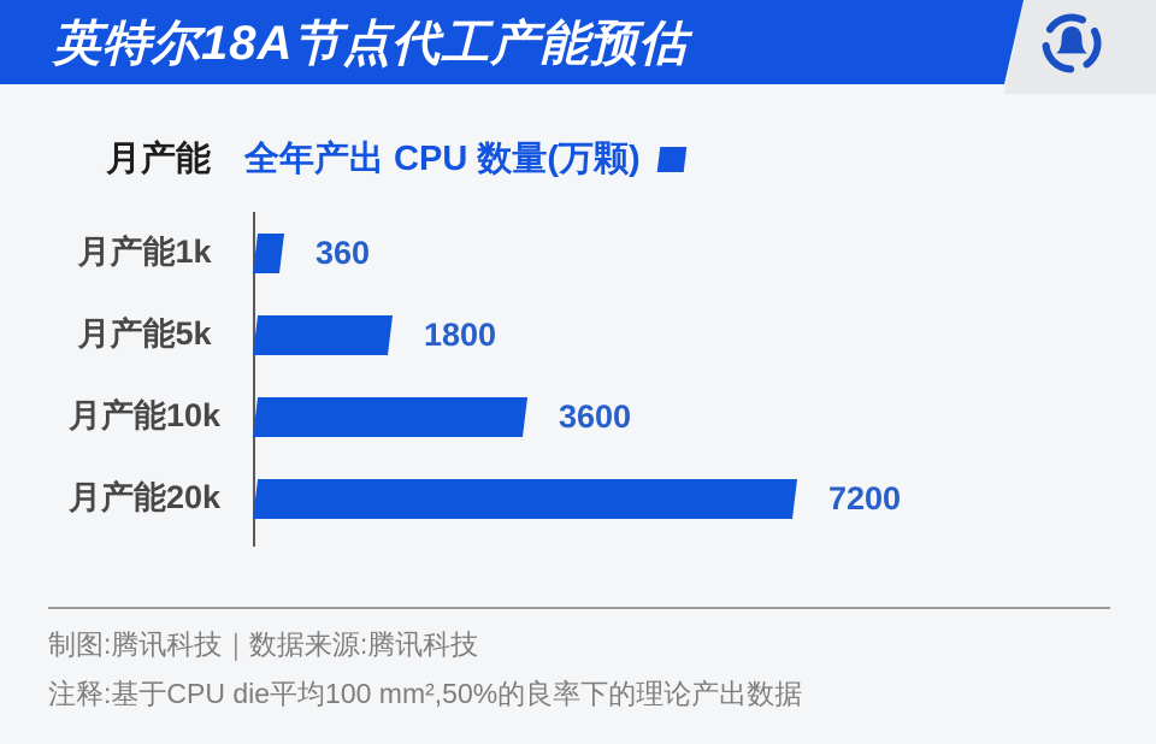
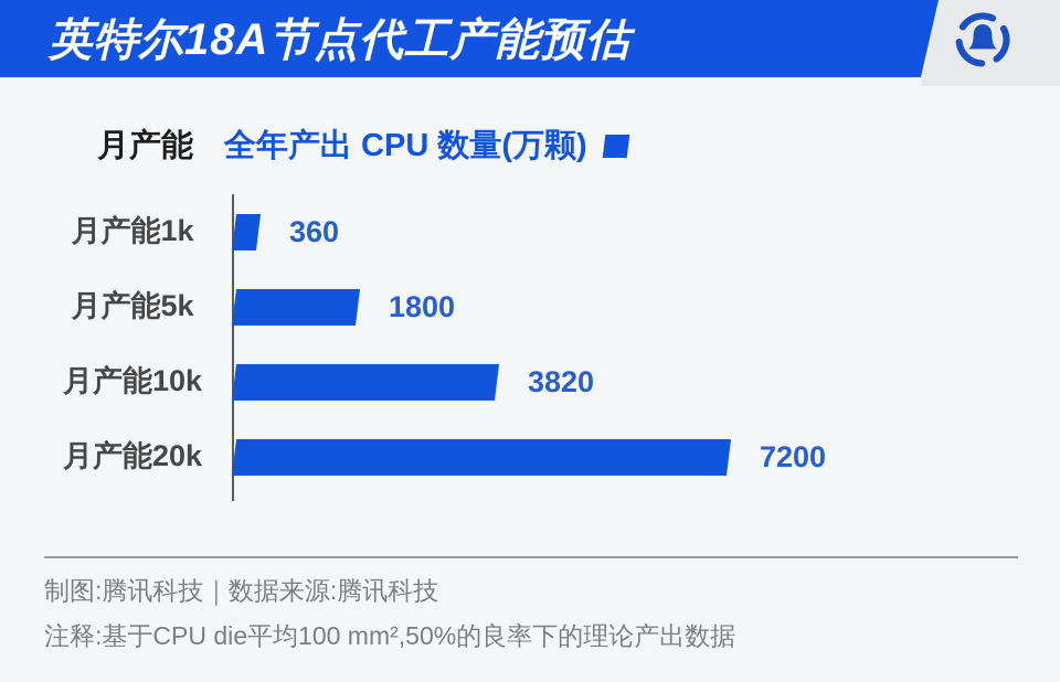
月产能10k: 3600 -> 3820
